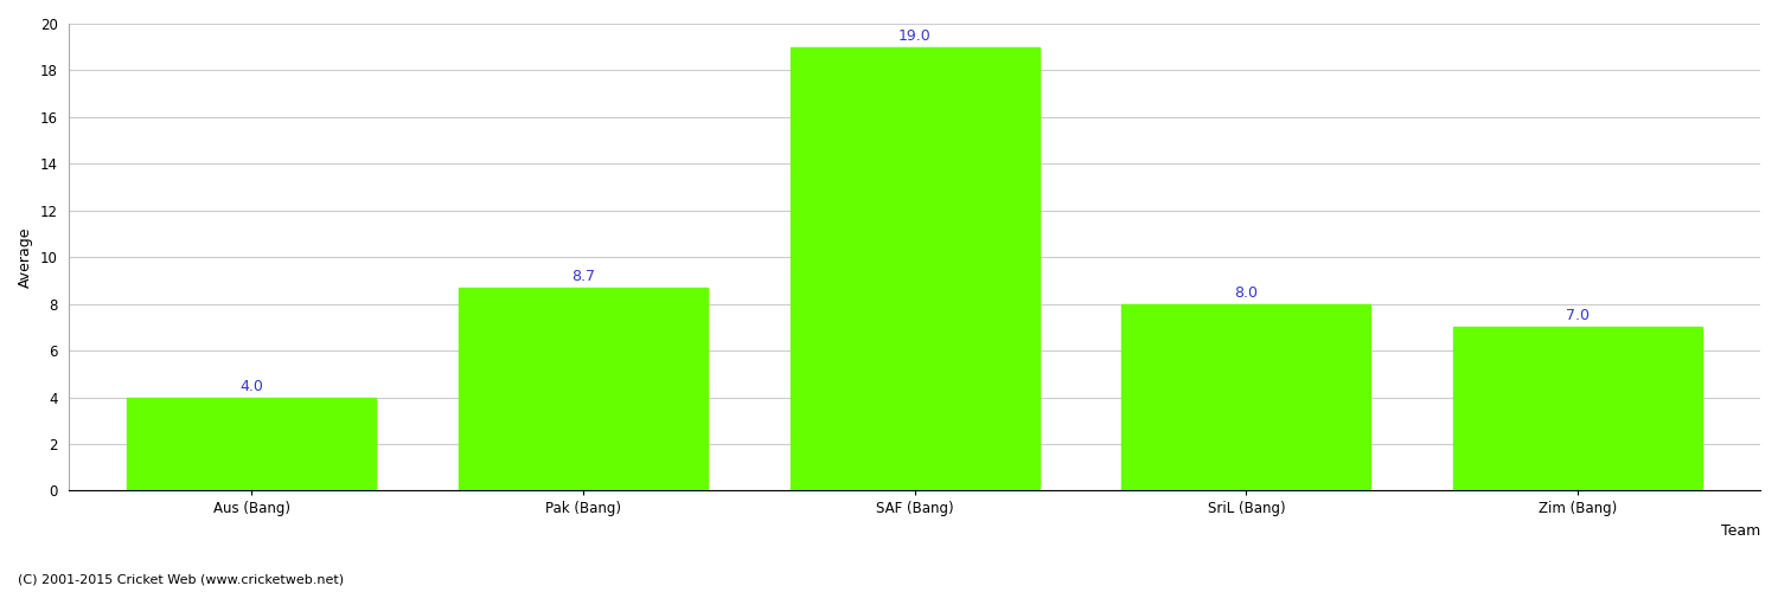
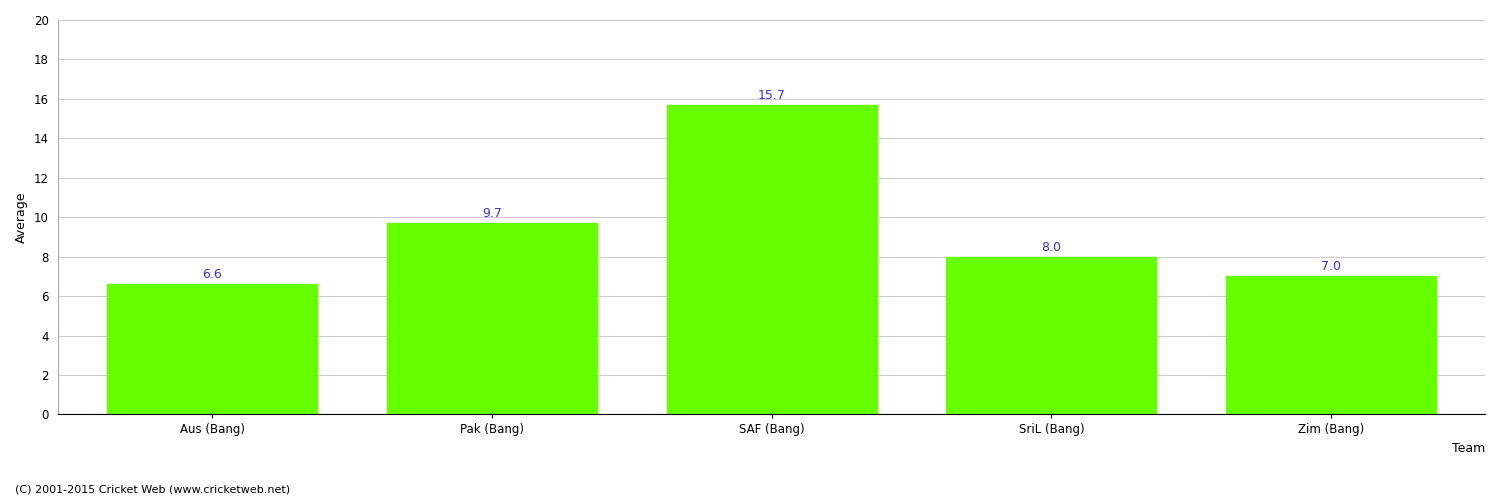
Aus (Bang): 4.0 -> 6.6
Pak (Bang): 8.7 -> 9.7
SAF (Bang): 19.0 -> 15.7
